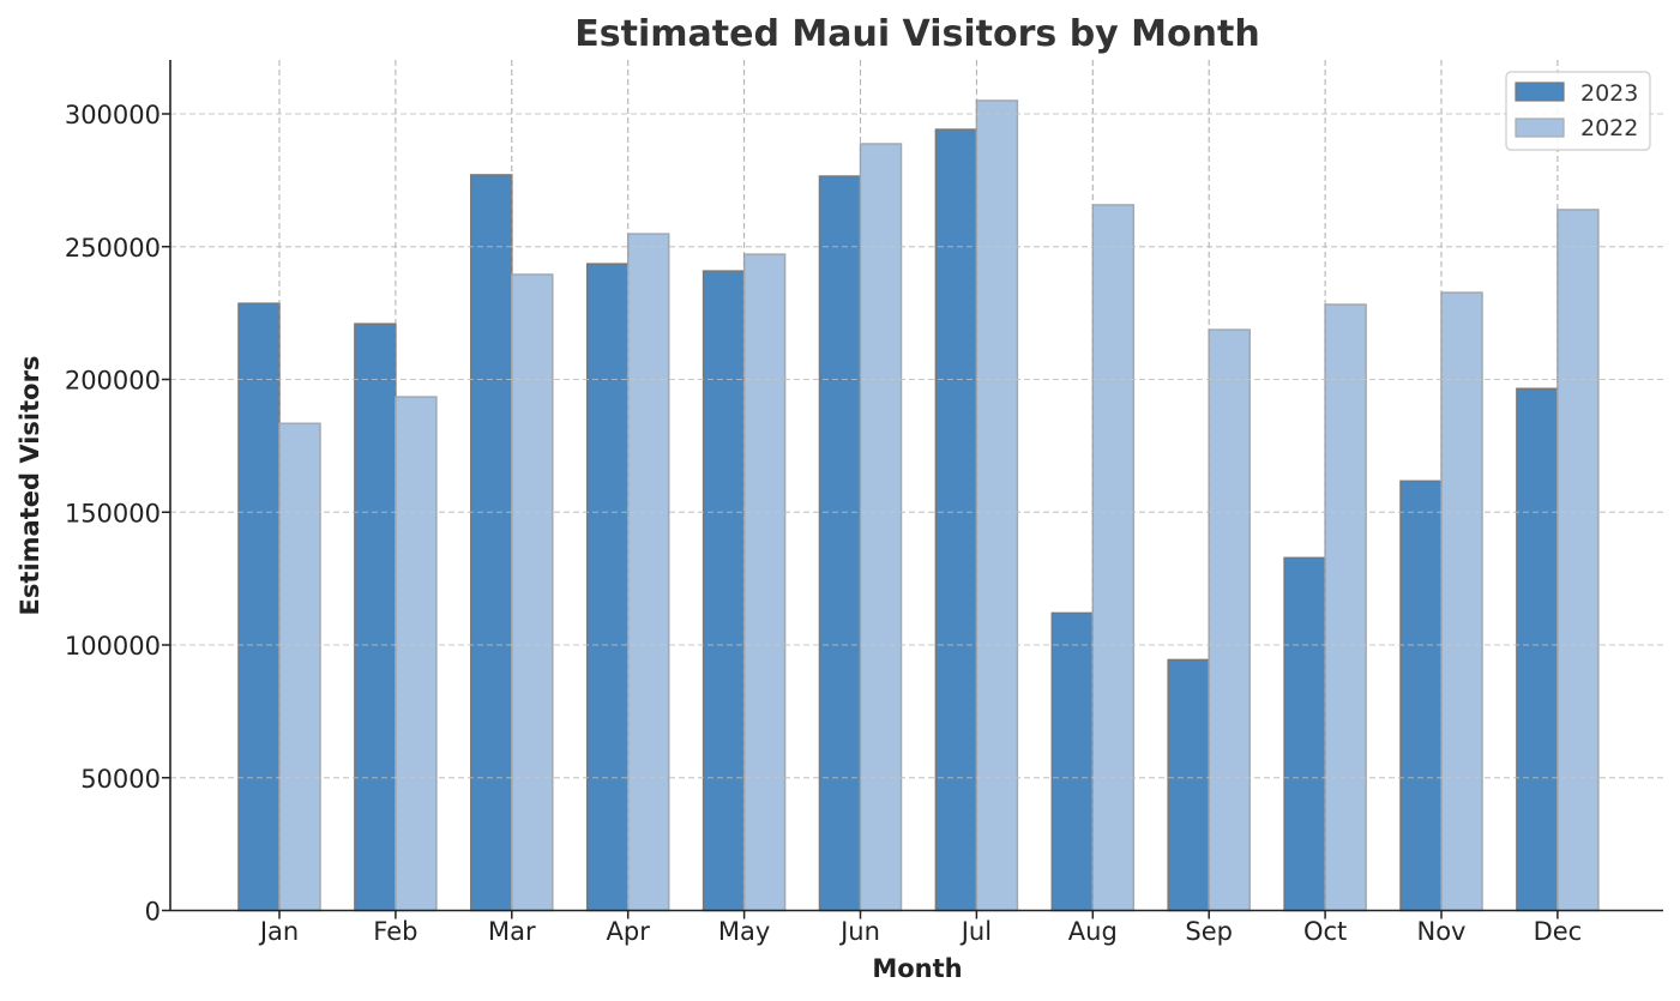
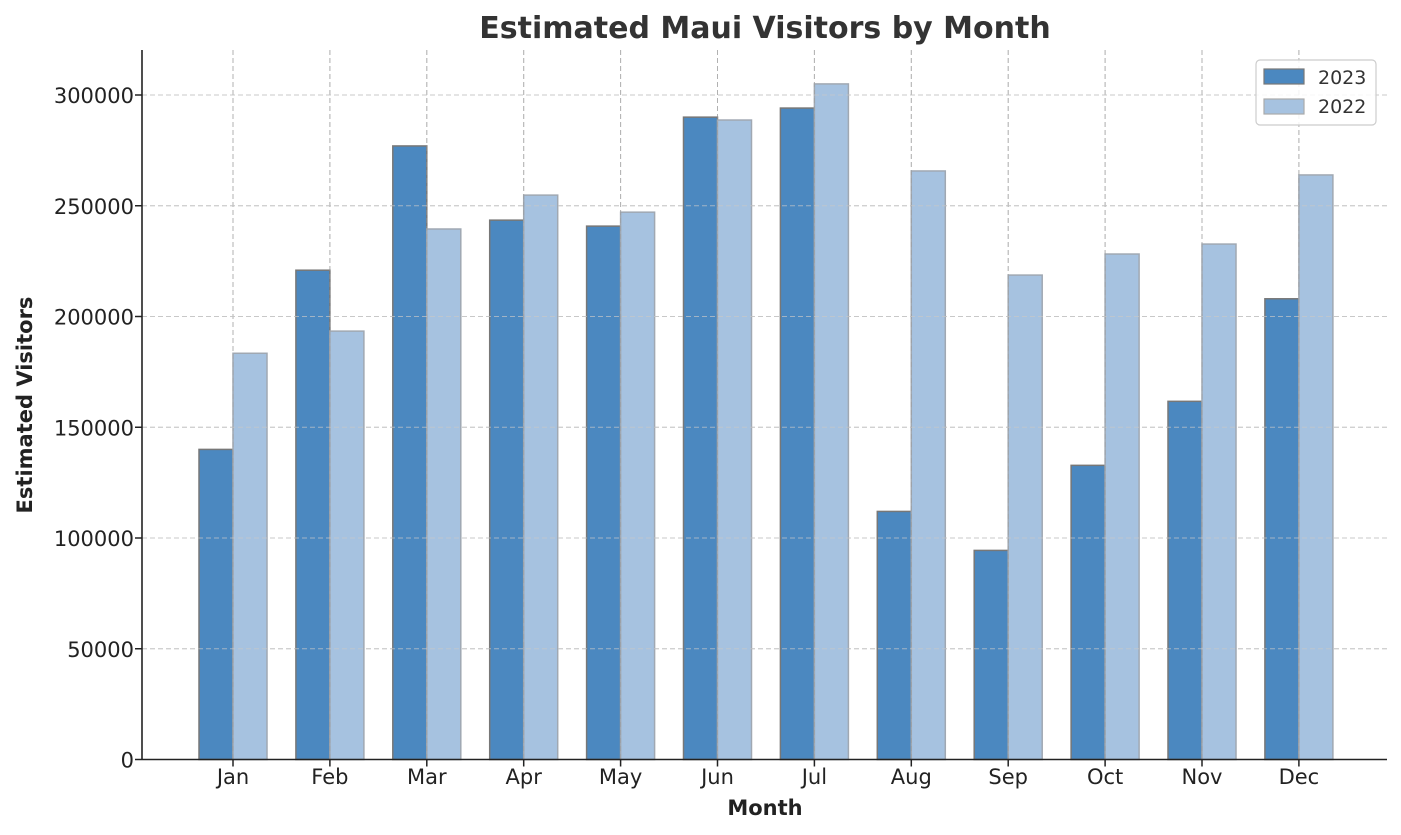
2023/Jan: 229000 -> 140000
2023/Jun: 276000 -> 290000
2023/Dec: 196000 -> 208000
